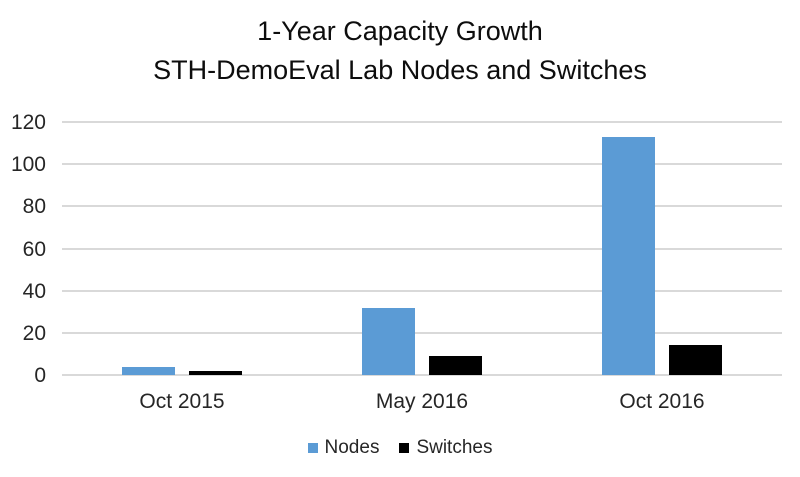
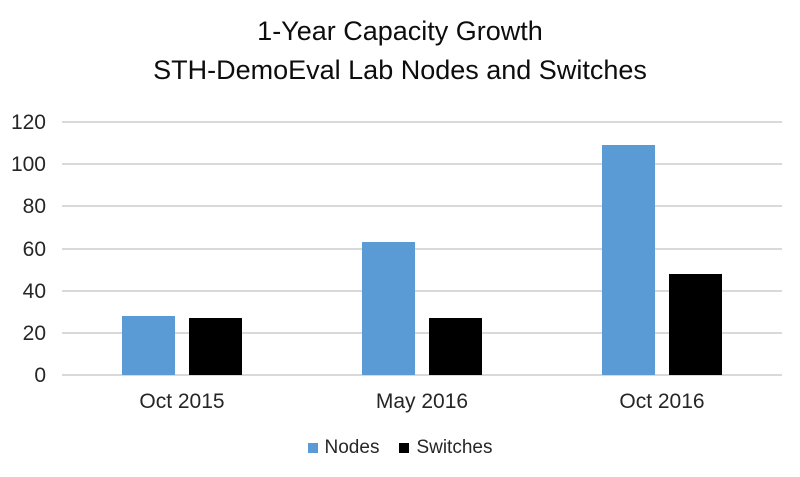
Nodes/Oct 2015: 4 -> 28
Switches/Oct 2015: 2 -> 27
Nodes/May 2016: 32 -> 63
Switches/May 2016: 9 -> 27
Nodes/Oct 2016: 113 -> 109
Switches/Oct 2016: 14 -> 48
